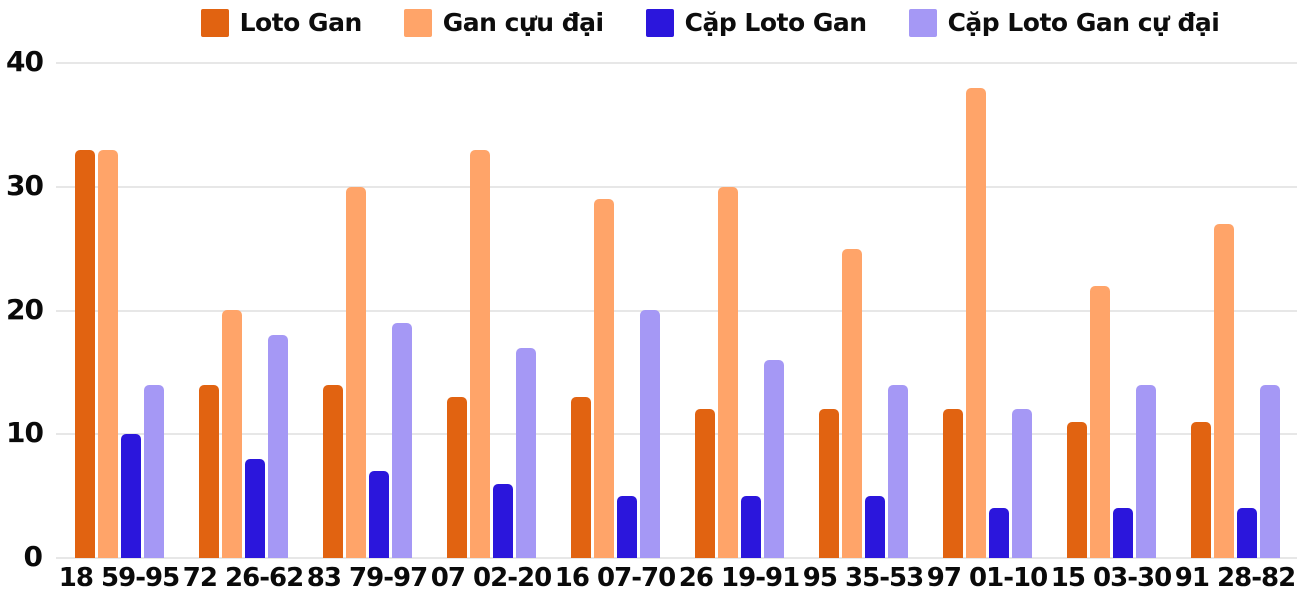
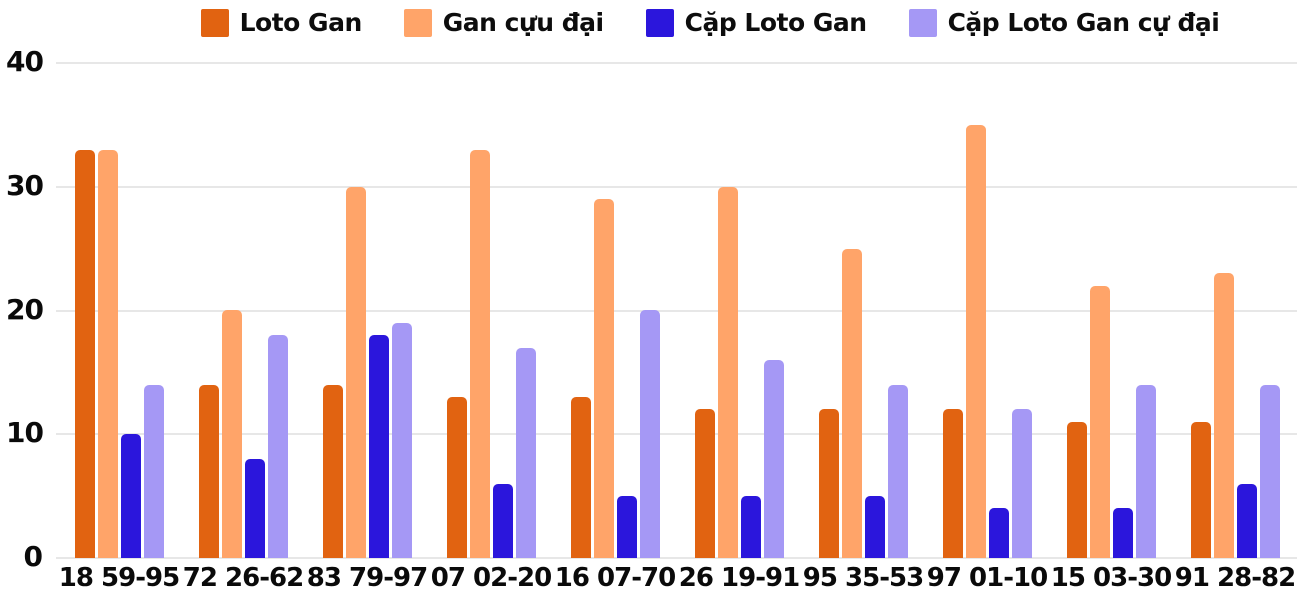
Cặp Loto Gan/83 79-97: 7 -> 18
Gan cựu đại/97 01-10: 38 -> 35
Gan cựu đại/91 28-82: 27 -> 23
Cặp Loto Gan/91 28-82: 4 -> 6
